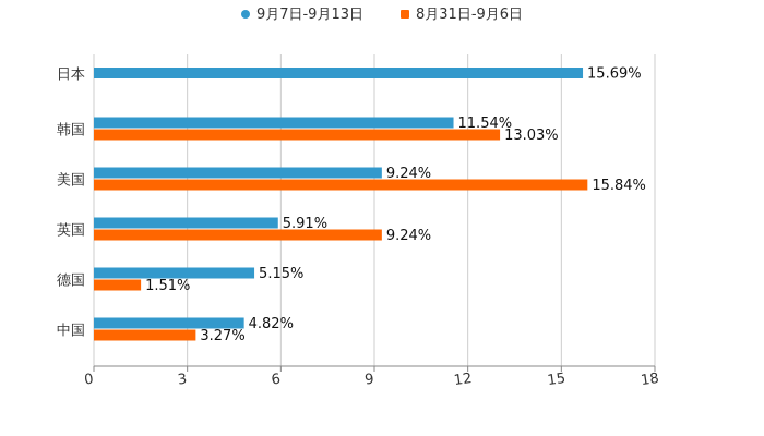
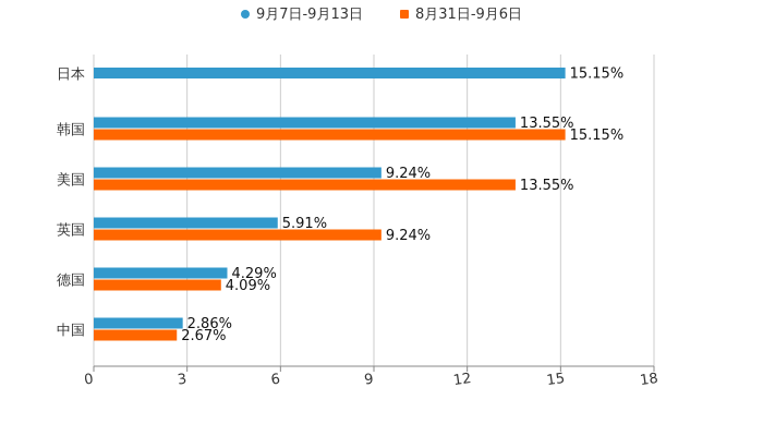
9月7日-9月13日/日本: 15.69% -> 15.15%
9月7日-9月13日/韩国: 11.54% -> 13.55%
8月31日-9月6日/韩国: 13.03% -> 15.15%
8月31日-9月6日/美国: 15.84% -> 13.55%
9月7日-9月13日/德国: 5.15% -> 4.29%
8月31日-9月6日/德国: 1.51% -> 4.09%
9月7日-9月13日/中国: 4.82% -> 2.86%
8月31日-9月6日/中国: 3.27% -> 2.67%
